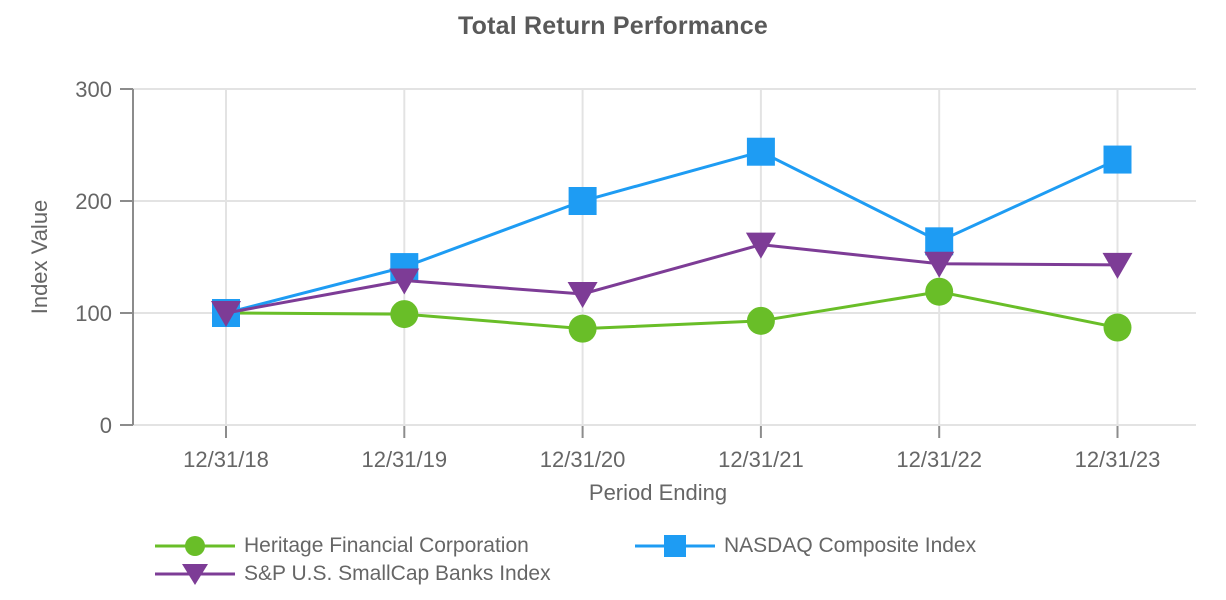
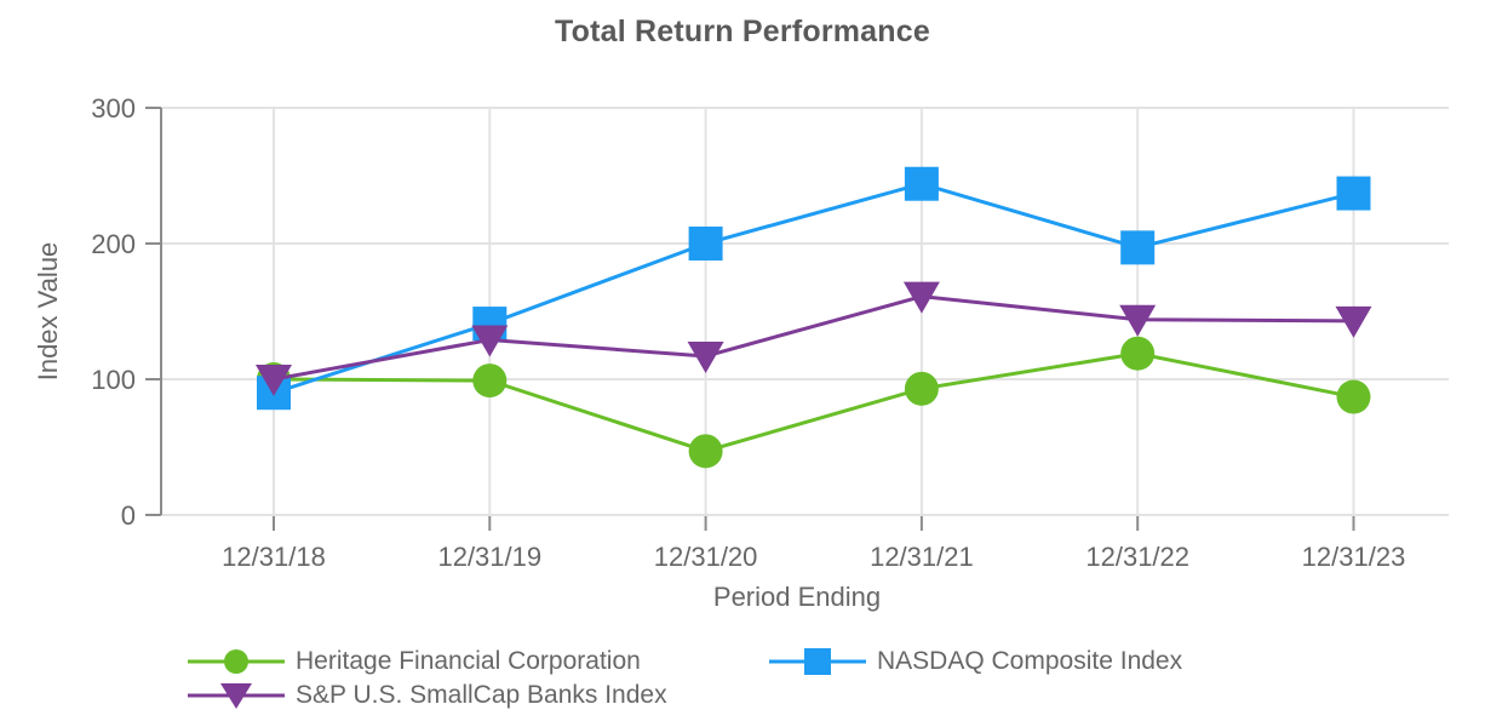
NASDAQ Composite Index/12/31/18: 100 -> 90
Heritage Financial Corporation/12/31/20: 86 -> 47
NASDAQ Composite Index/12/31/22: 164 -> 197
